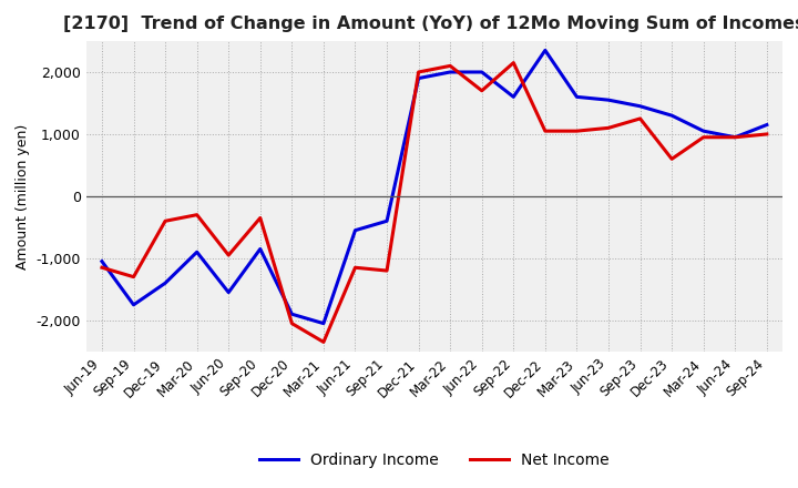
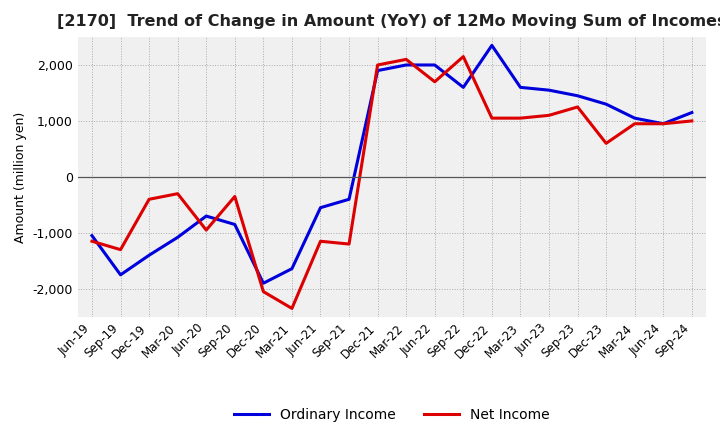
Ordinary Income/Mar-20: -900 -> -1,080
Ordinary Income/Jun-20: -1,550 -> -700
Ordinary Income/Mar-21: -2,050 -> -1,640
